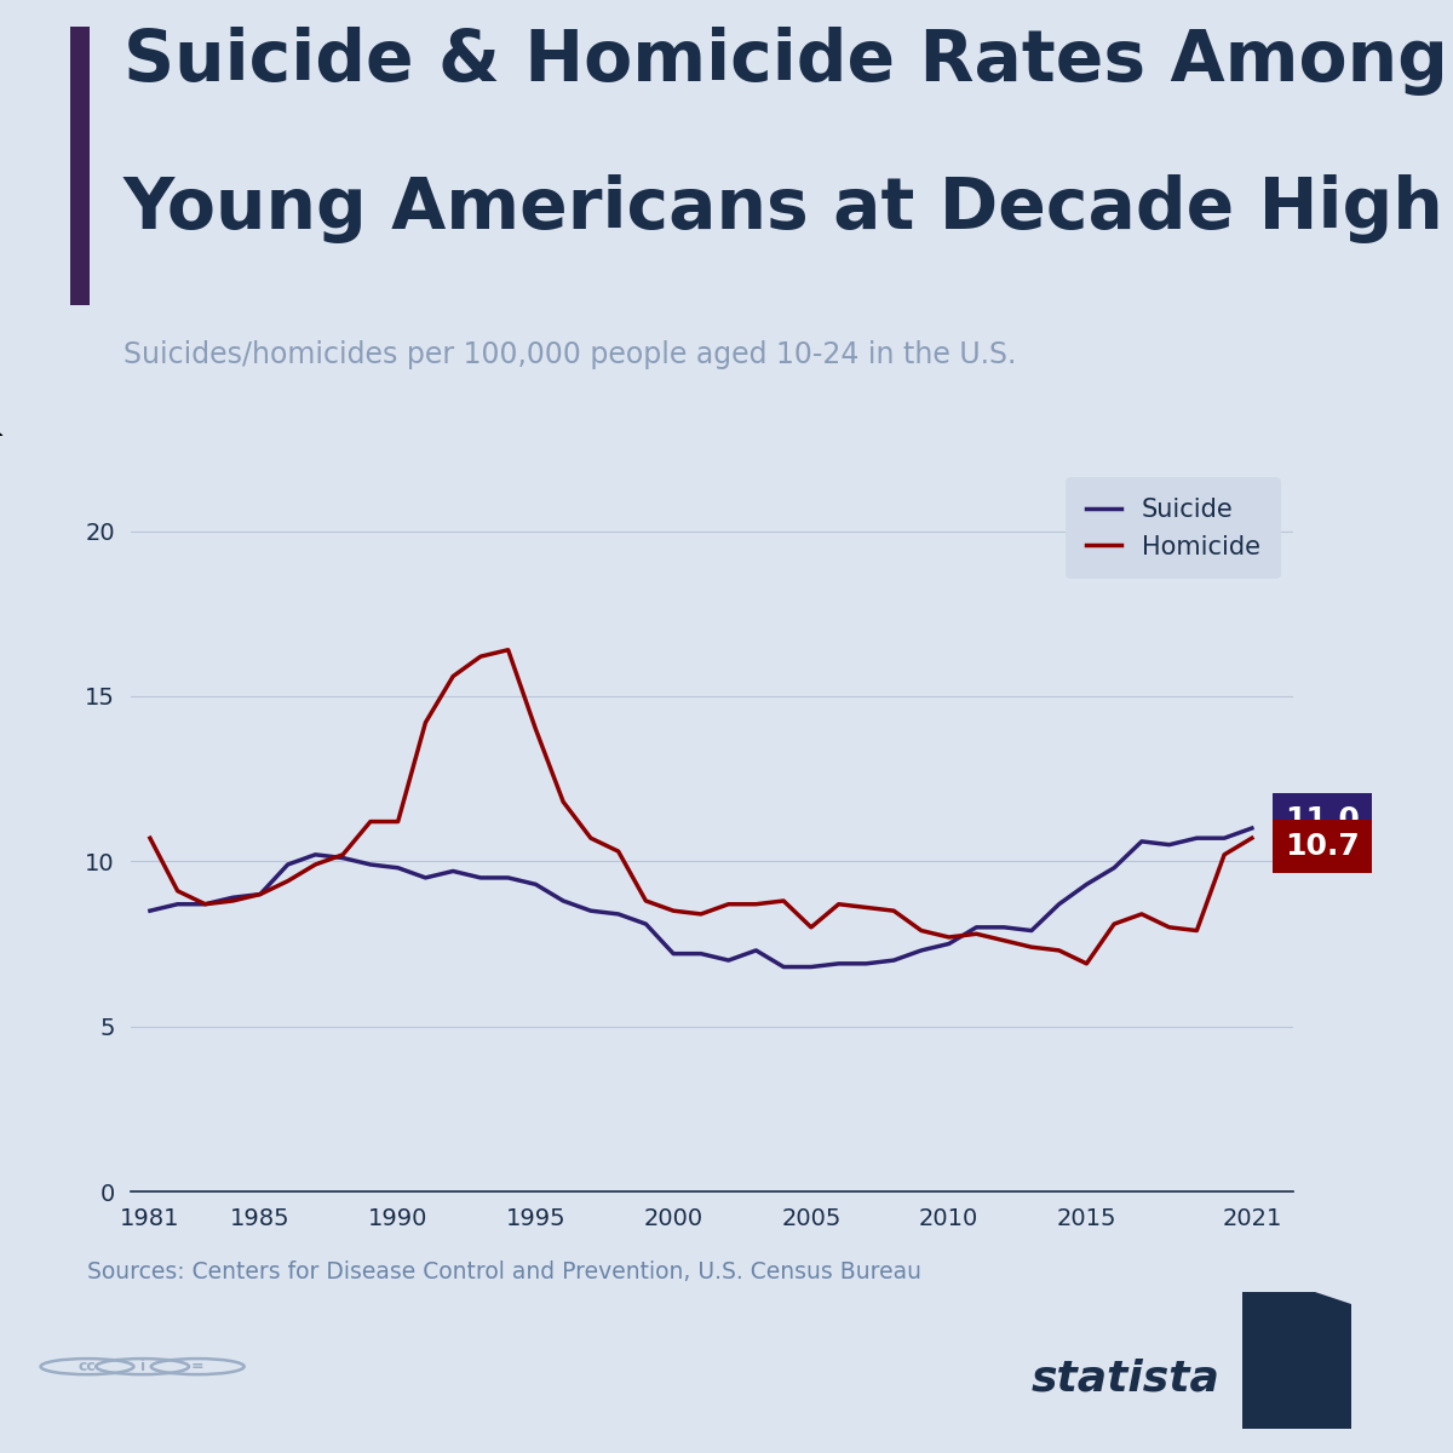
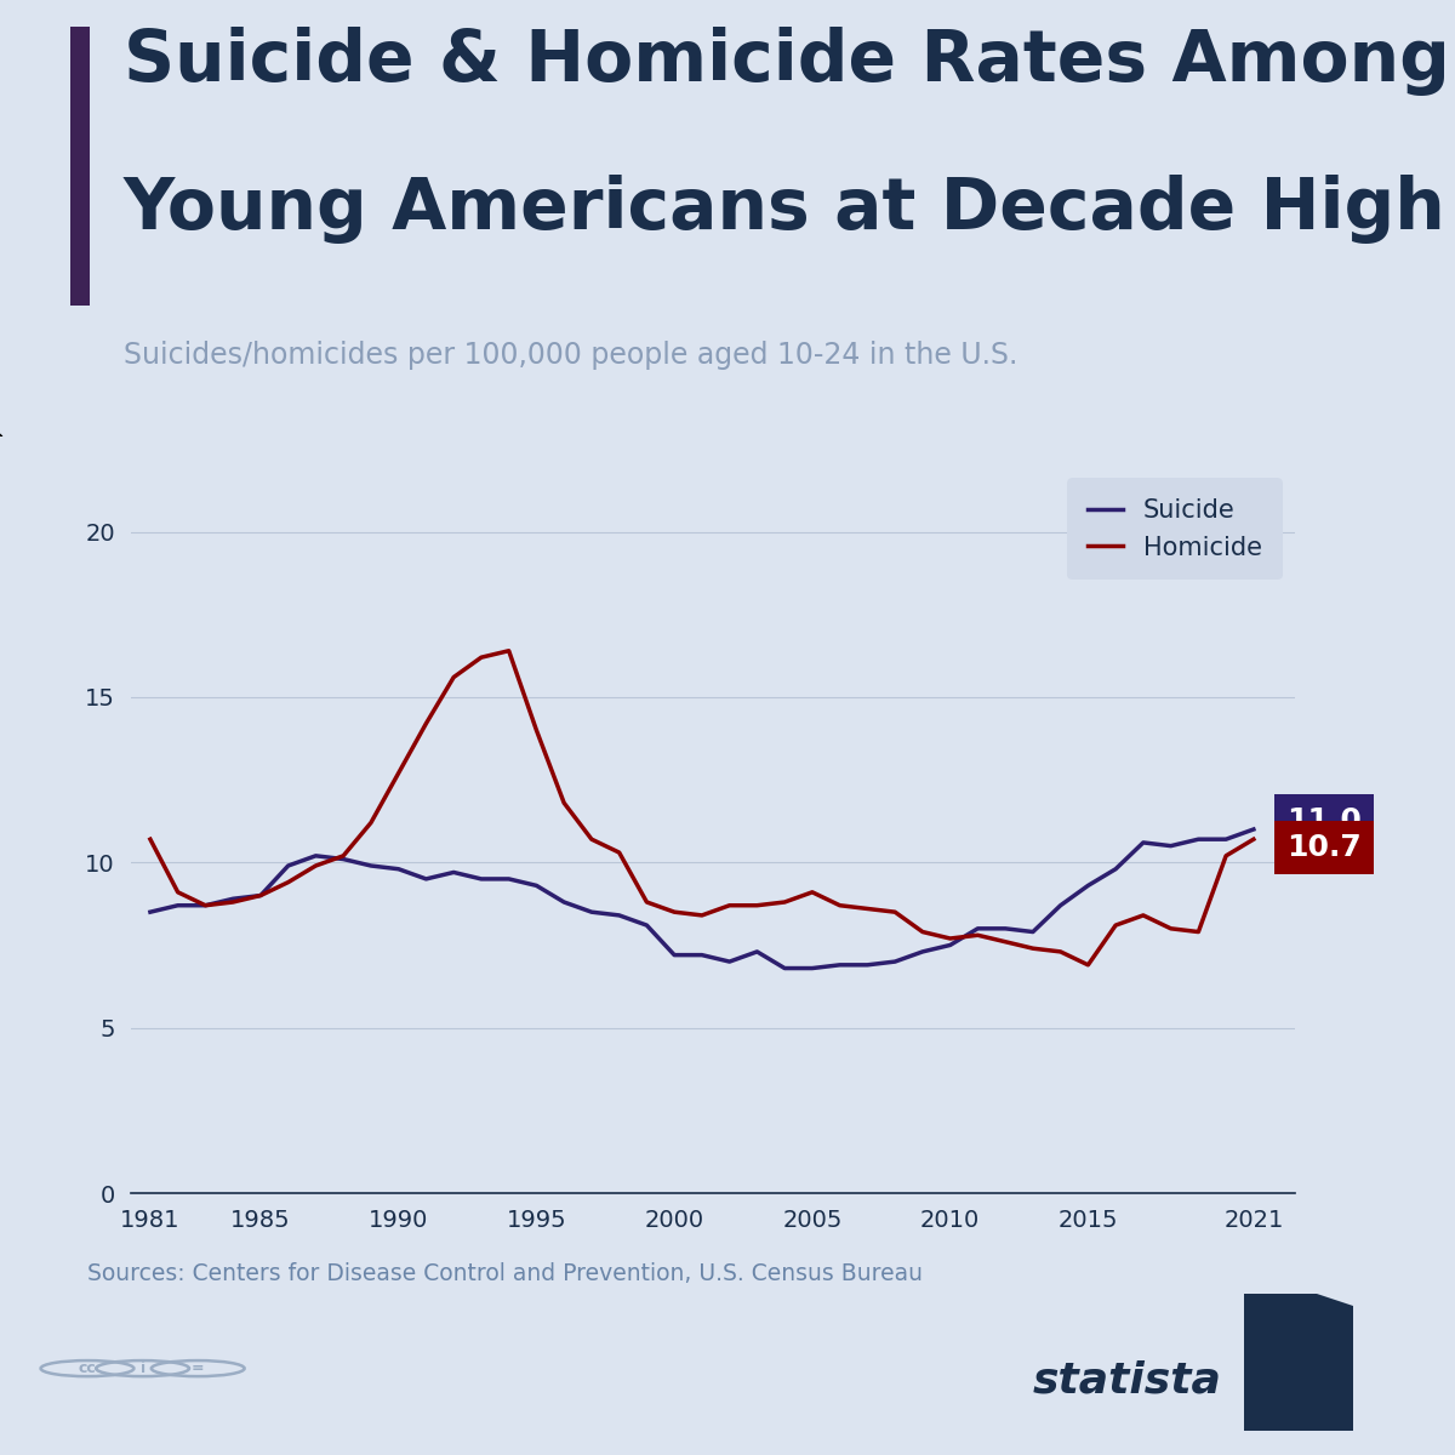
Homicide/1990: 11.2 -> 12.7
Homicide/2005: 8.0 -> 9.1
